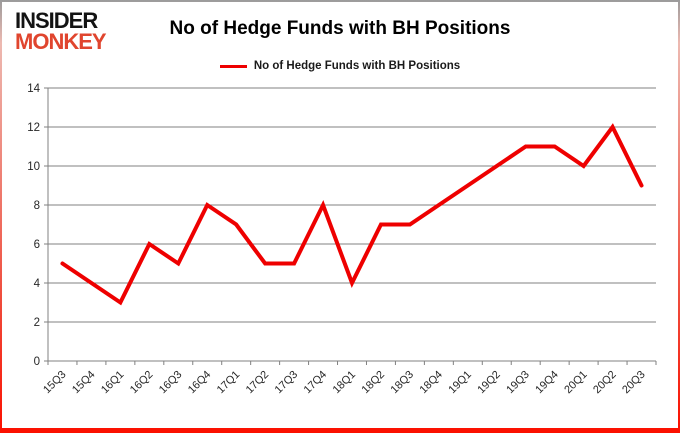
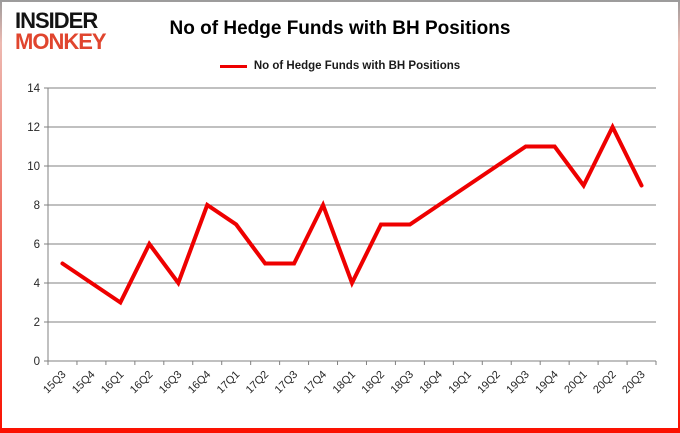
16Q3: 5 -> 4
20Q1: 10 -> 9
